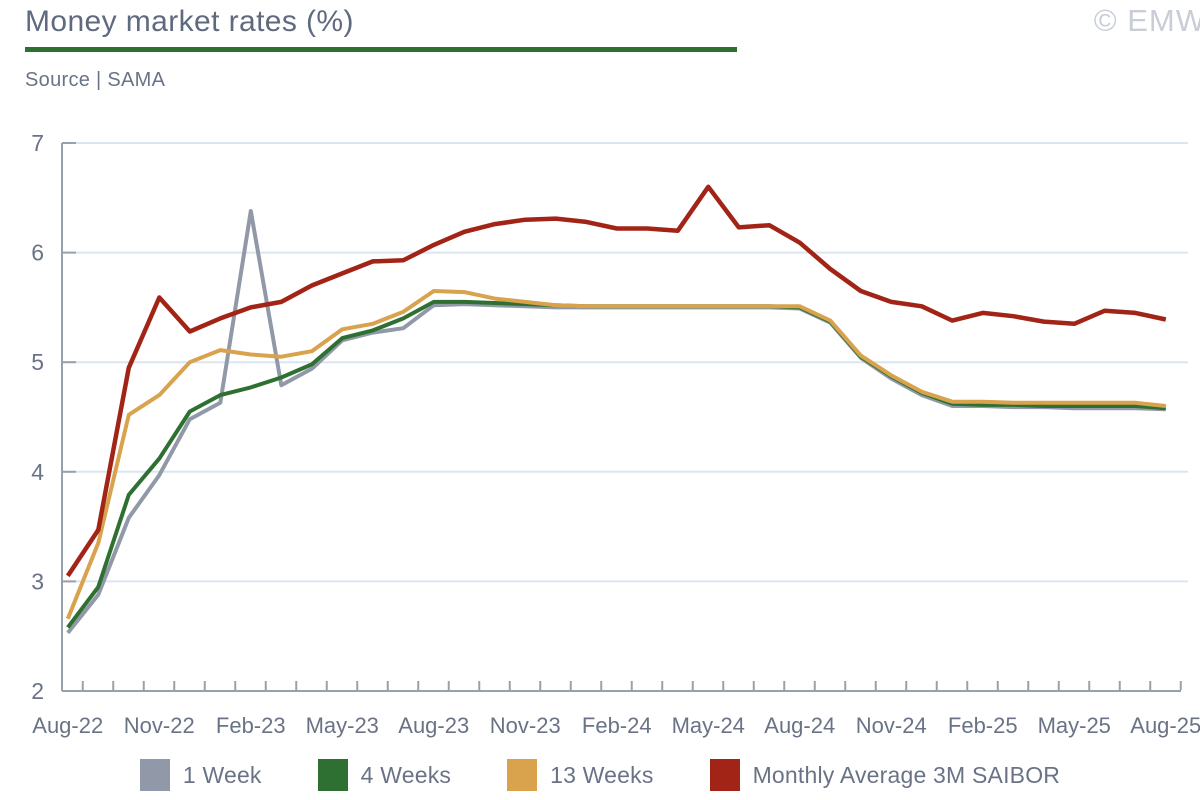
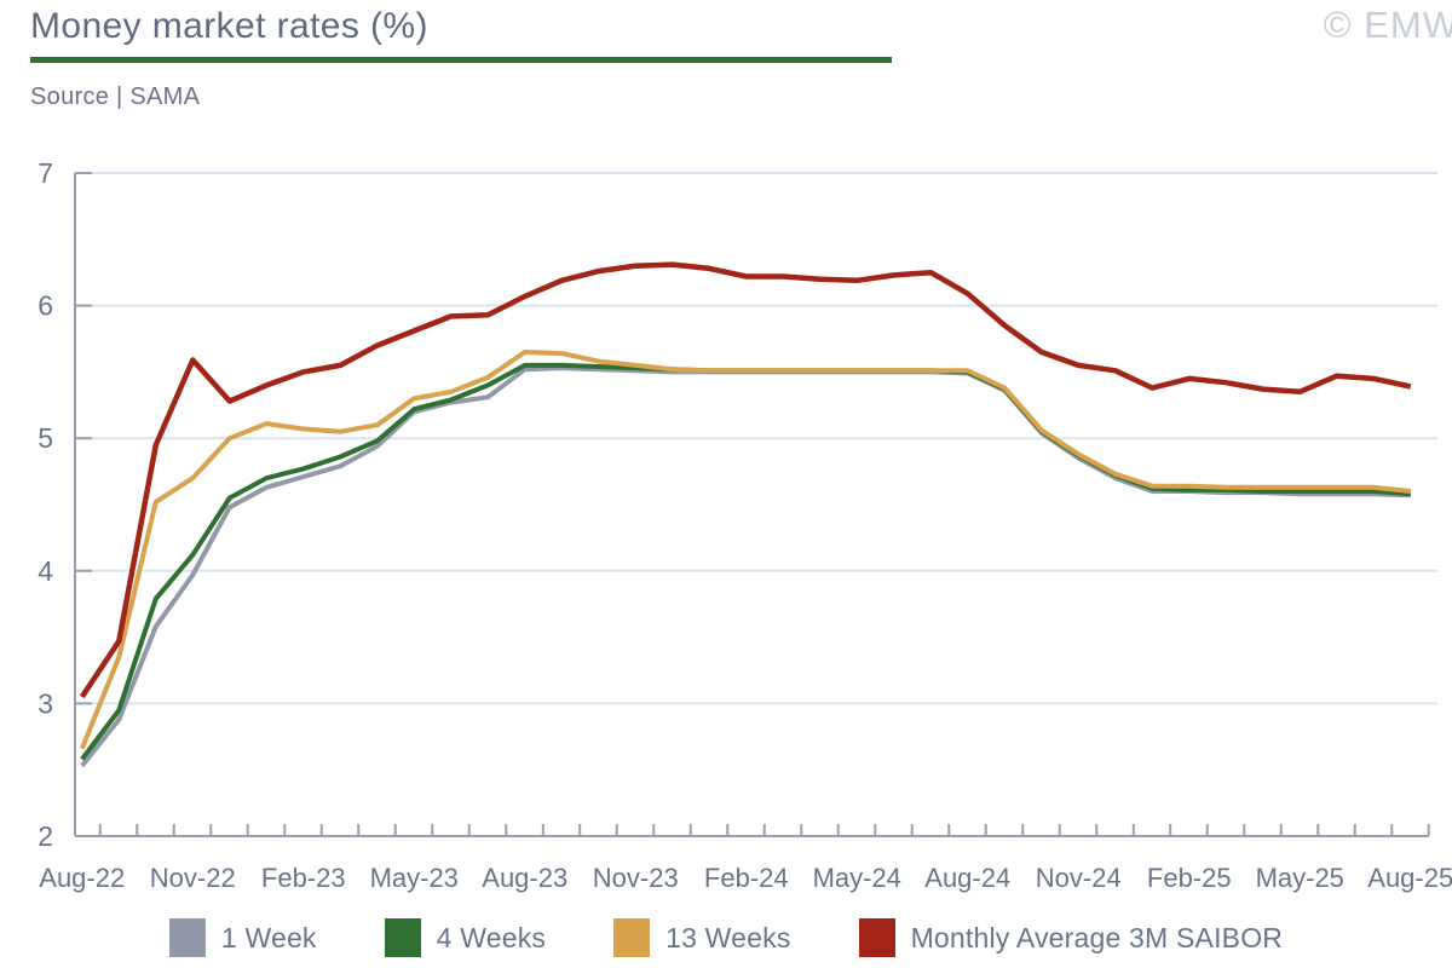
1 Week/Feb-23: 6.38 -> 4.71
Monthly Average 3M SAIBOR/May-24: 6.60 -> 6.19
